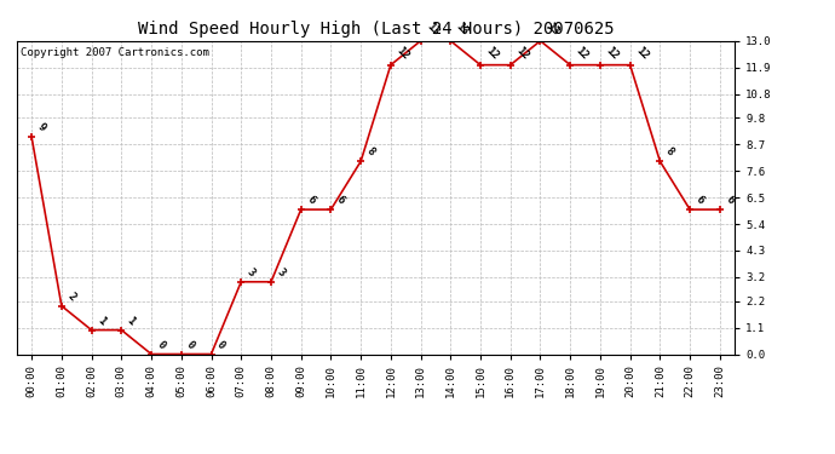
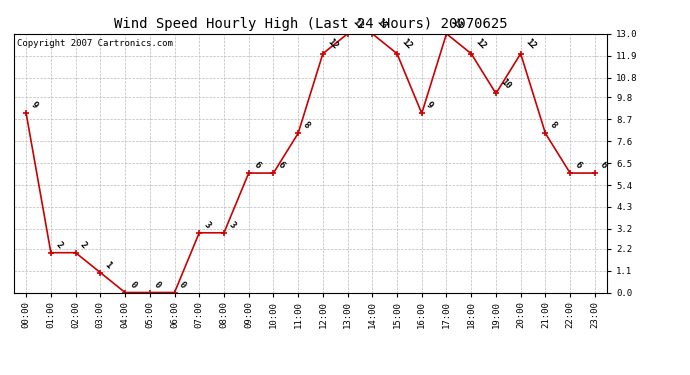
02:00: 1 -> 2
16:00: 12 -> 9
19:00: 12 -> 10
